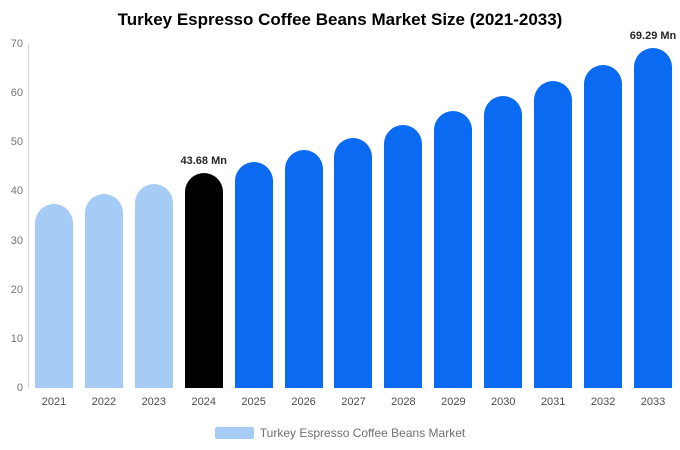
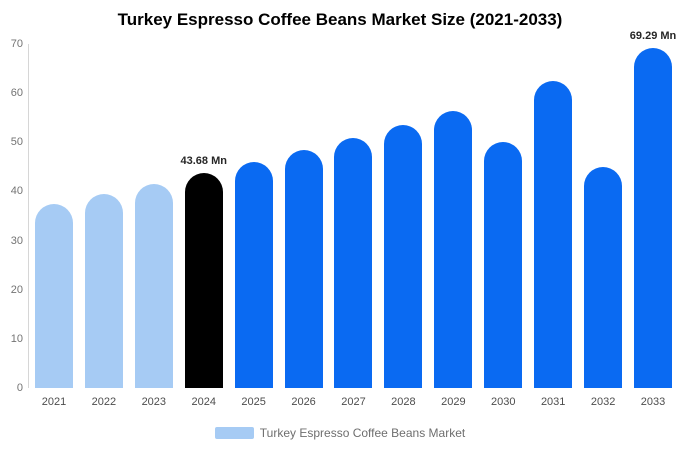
2030: 59 -> 50
2032: 66 -> 45
